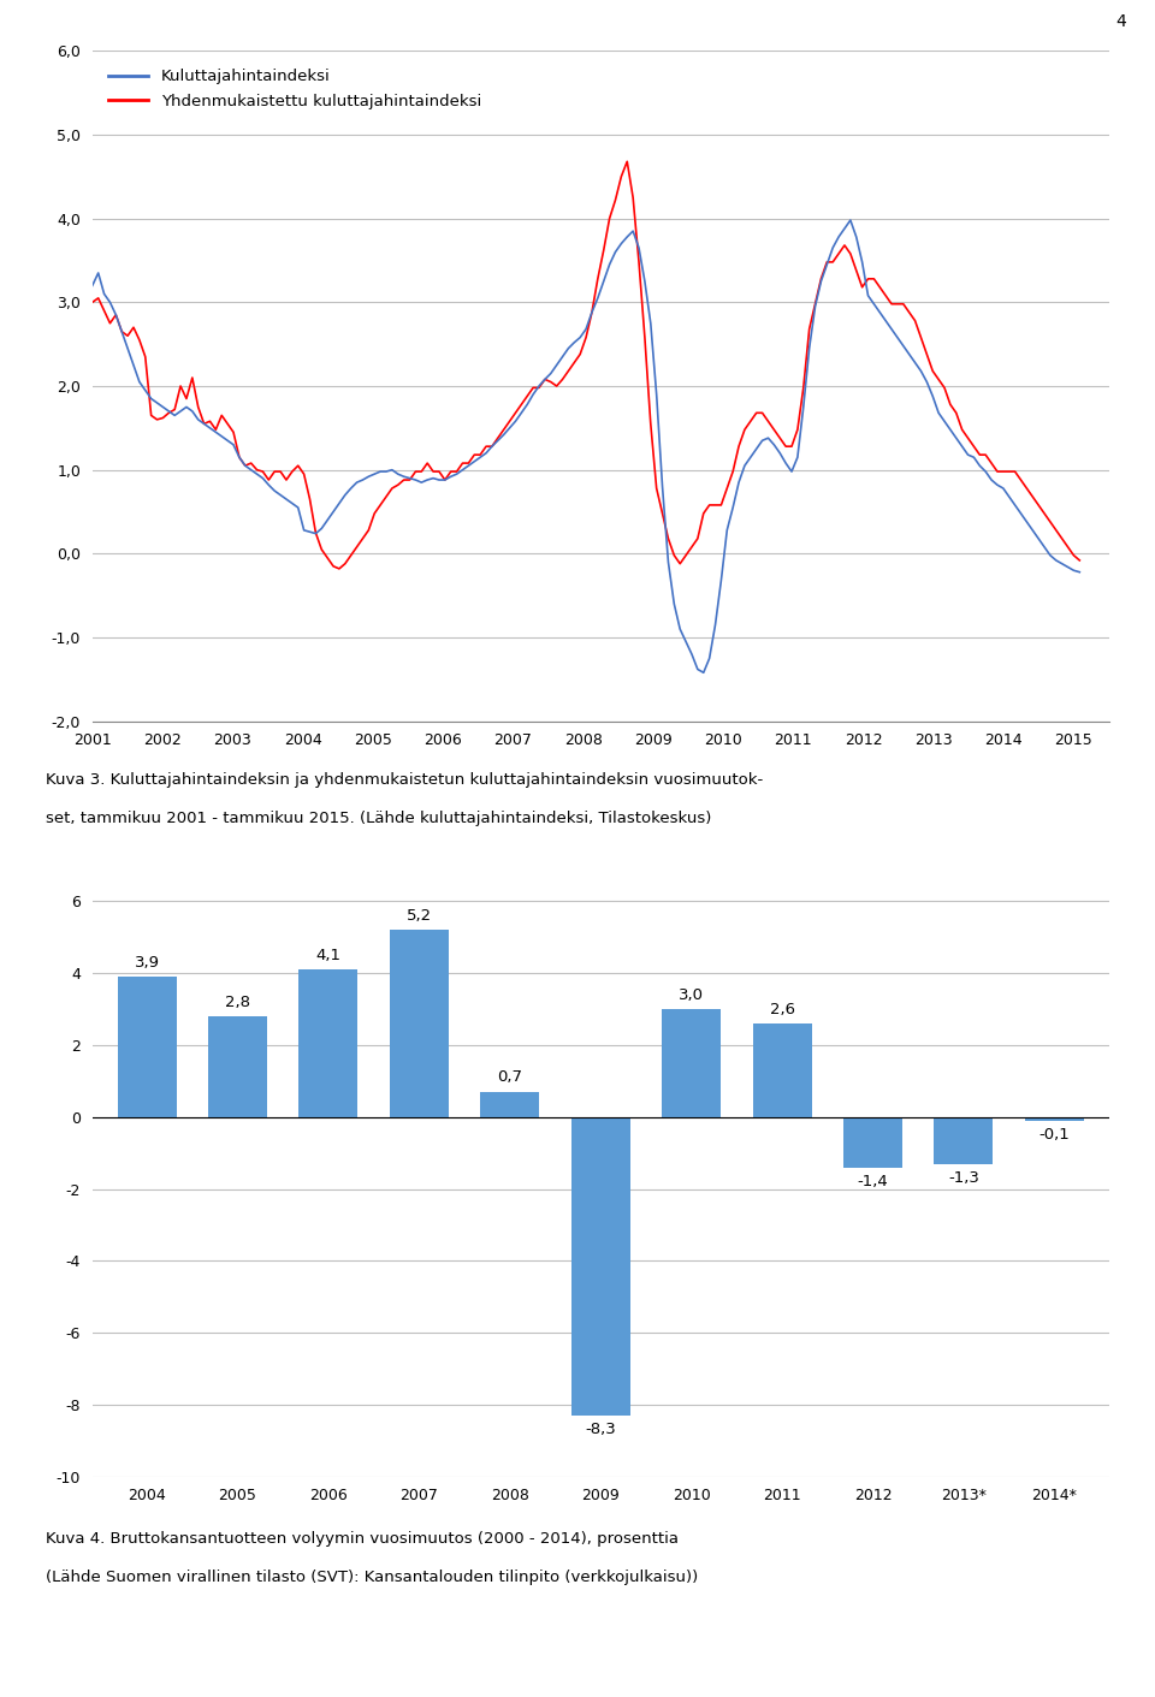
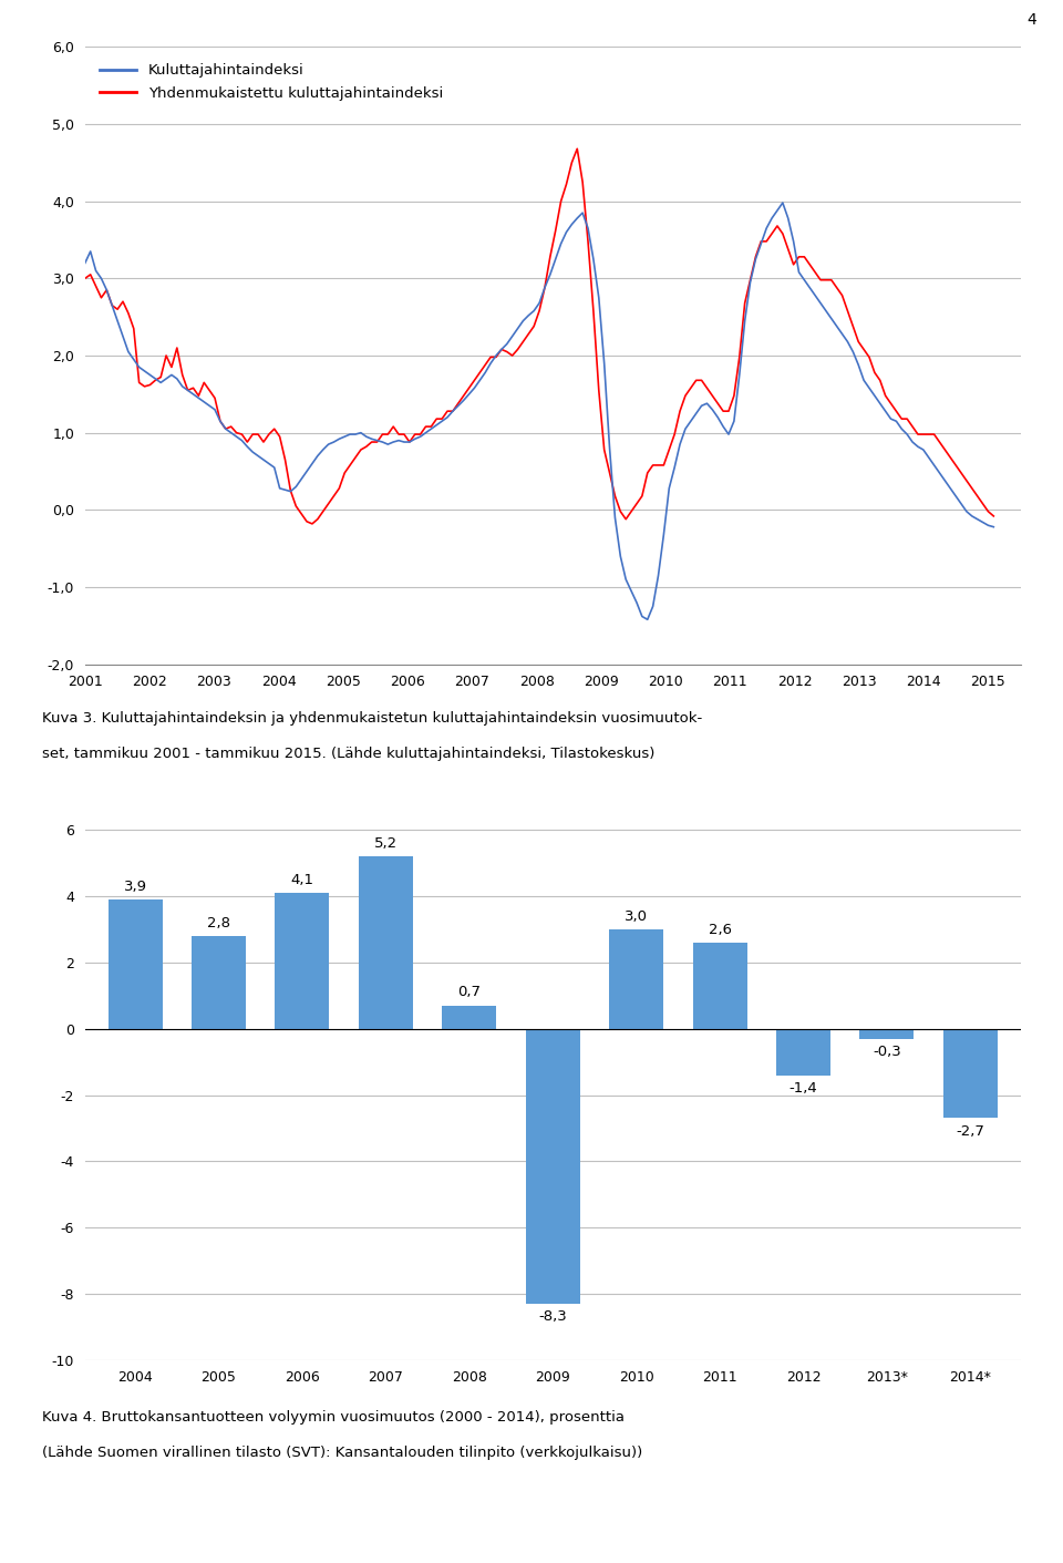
2013*: -1,3 -> -0,3
2014*: -0,1 -> -2,7
